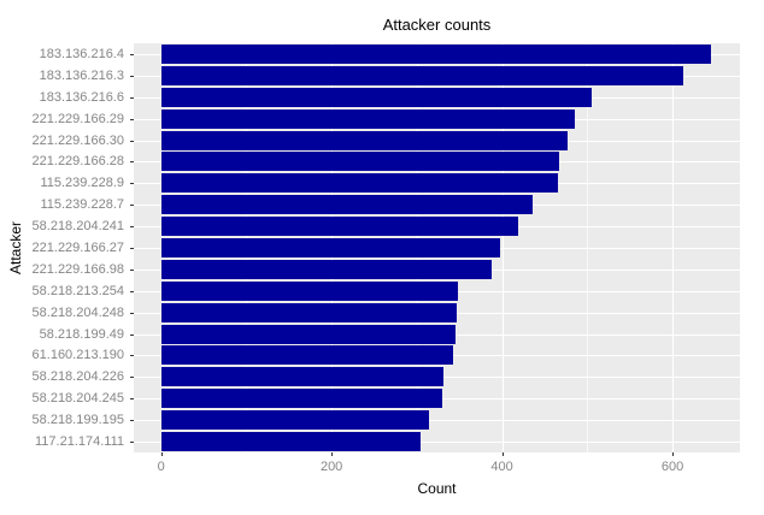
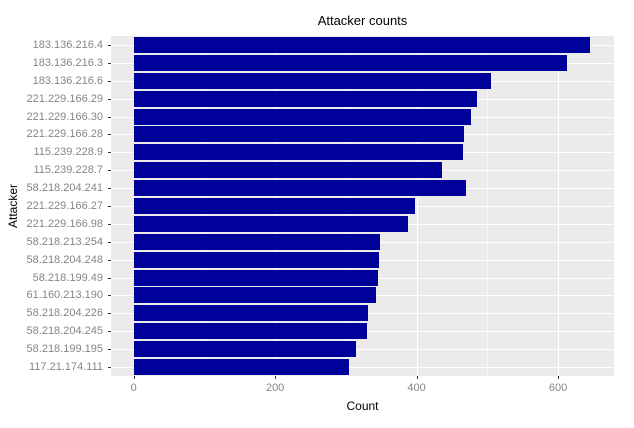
58.218.204.241: 420 -> 470
